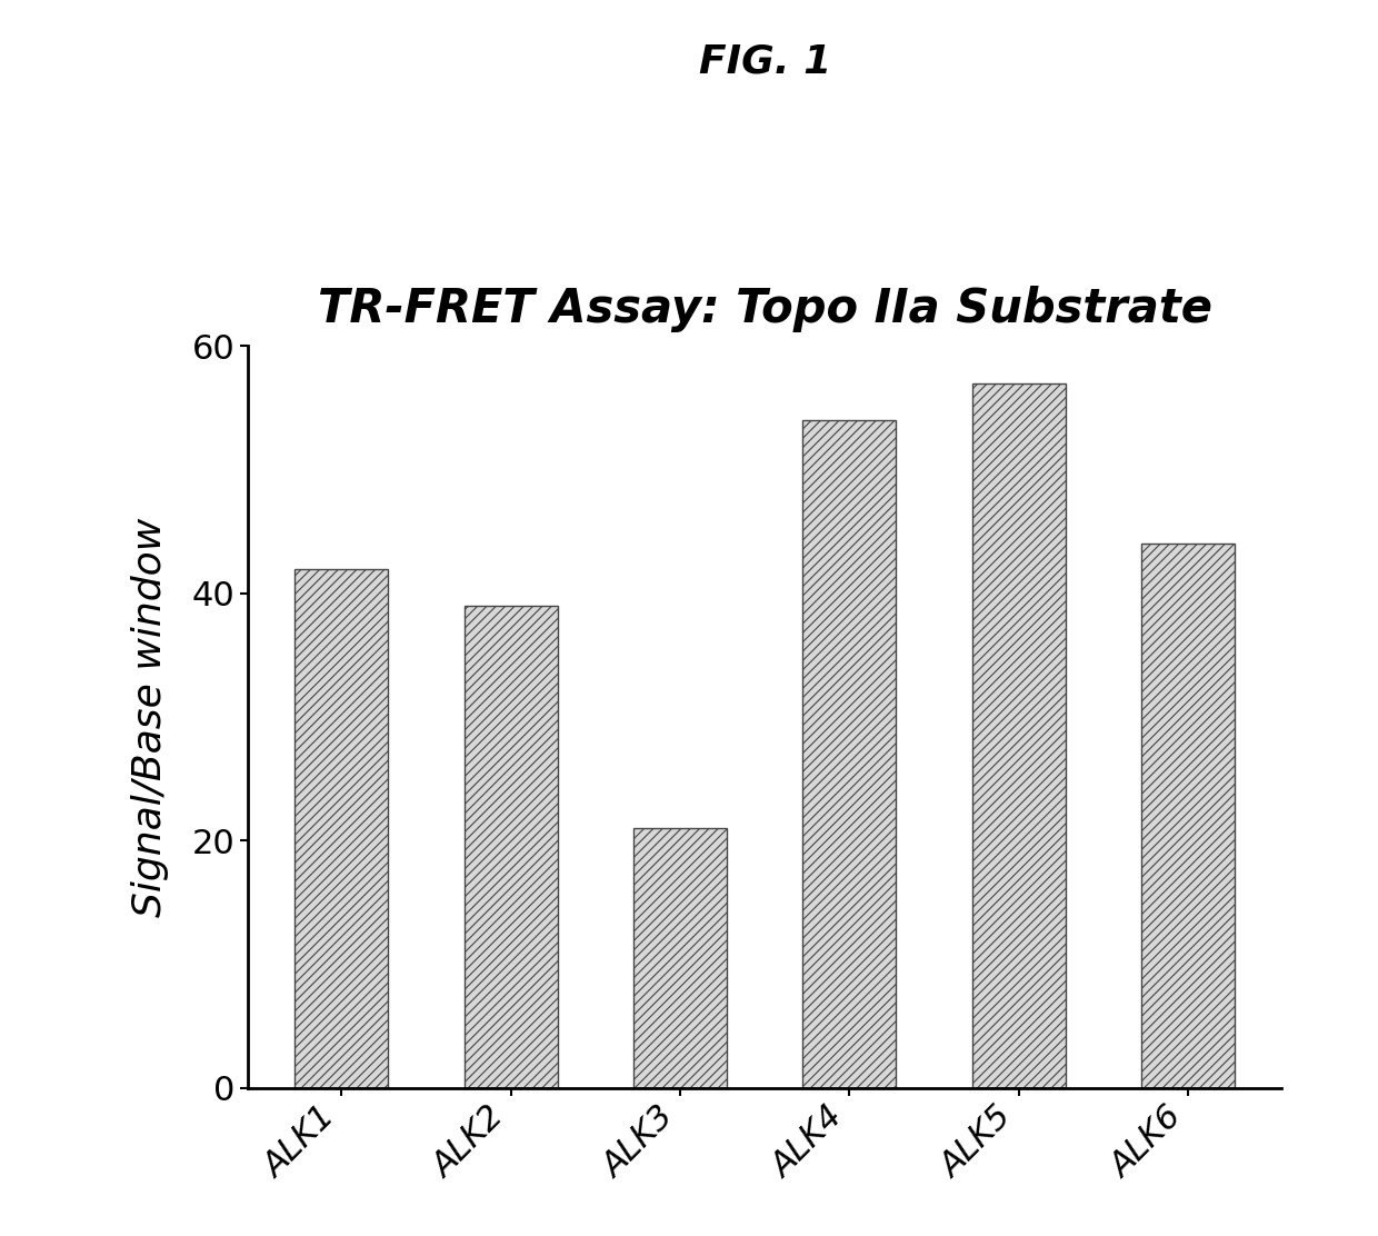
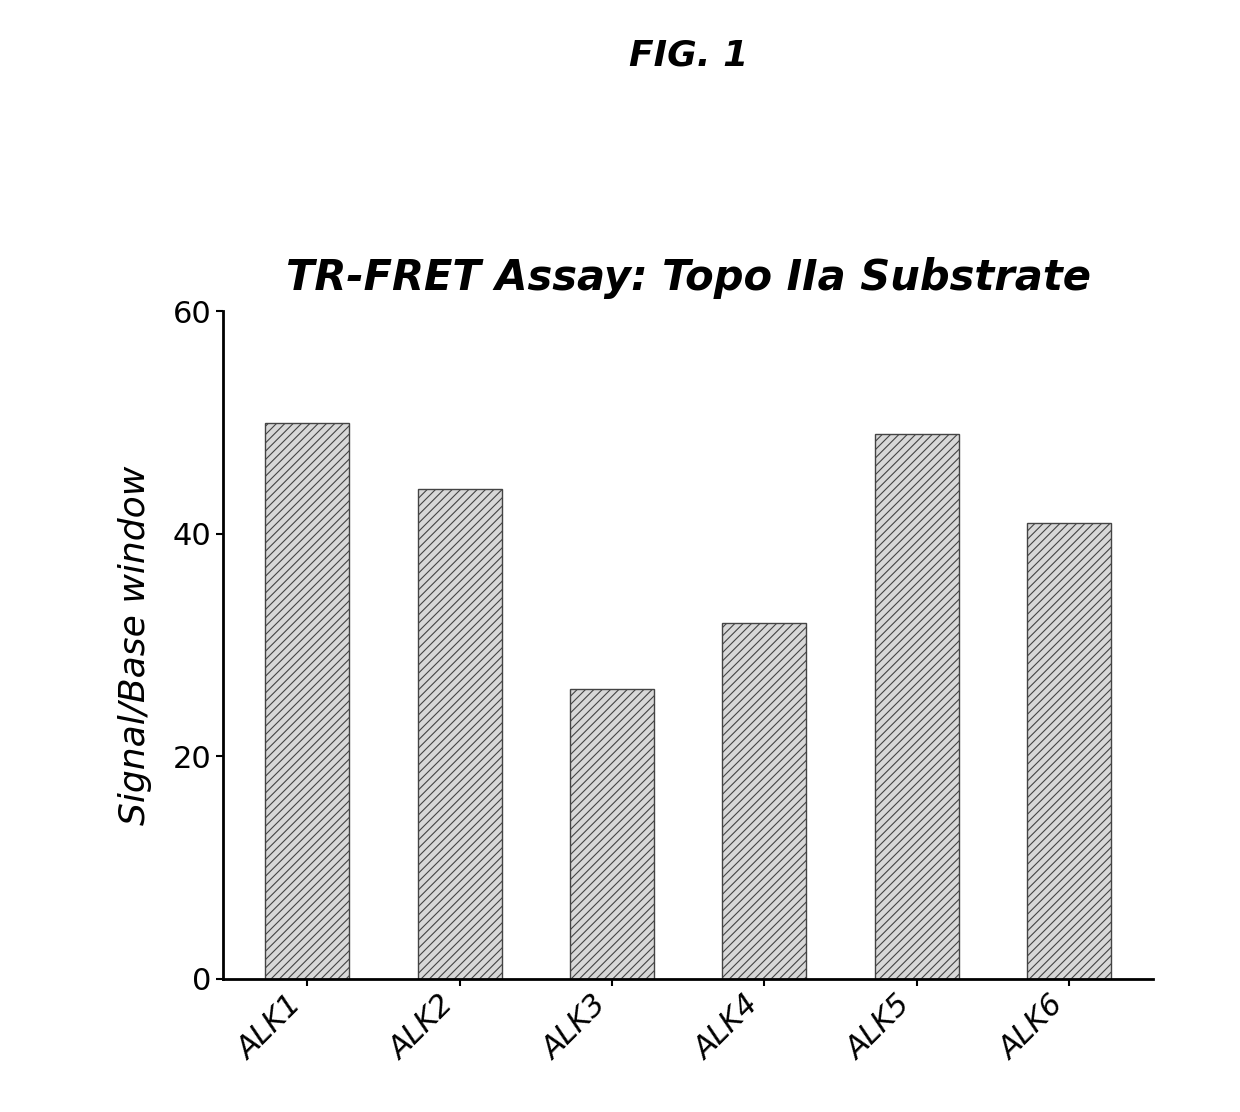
ALK1: 42 -> 50
ALK2: 39 -> 44
ALK3: 21 -> 26
ALK4: 54 -> 32
ALK5: 57 -> 49
ALK6: 44 -> 41
